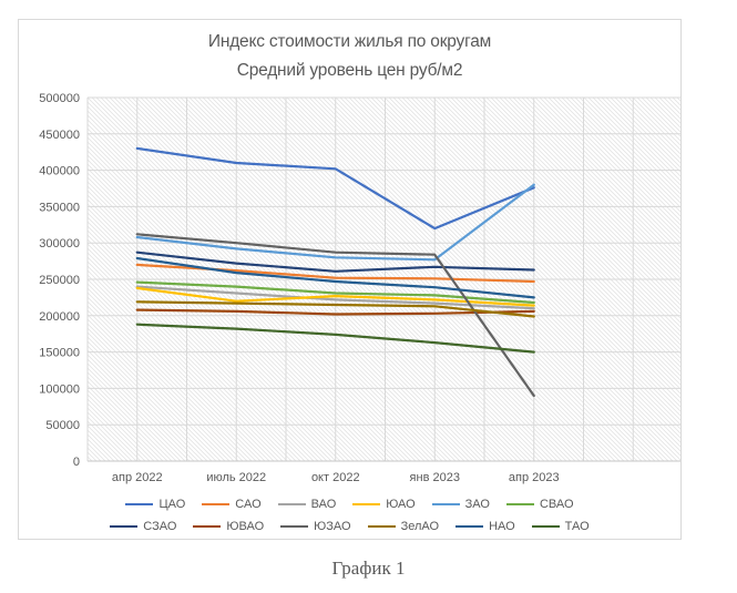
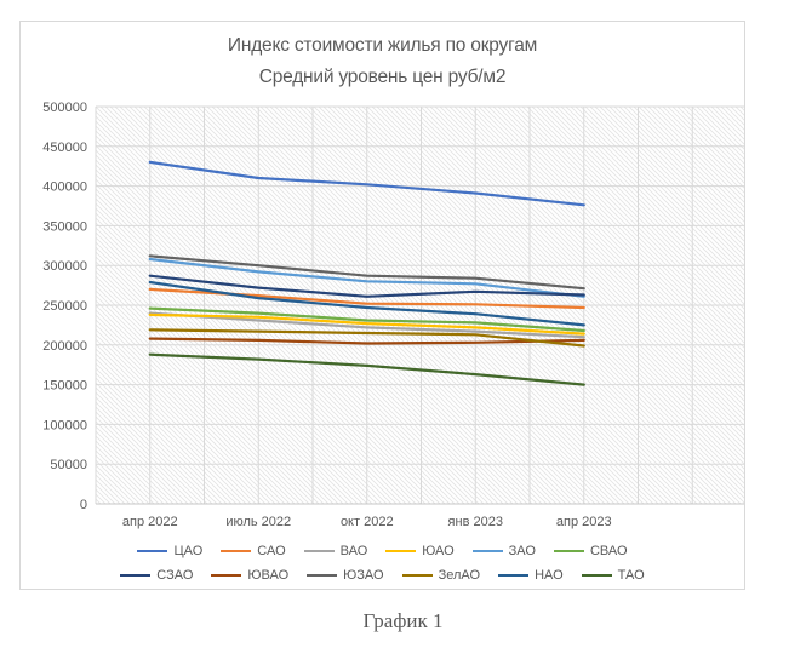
ЮАО/июль 2022: 220000 -> 240000
ЦАО/янв 2023: 320000 -> 390000
ЗАО/апр 2023: 380000 -> 260000
ЮЗАО/апр 2023: 90000 -> 270000
